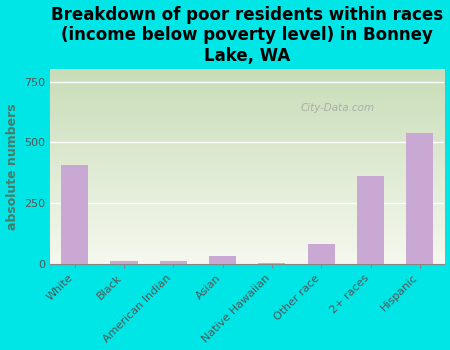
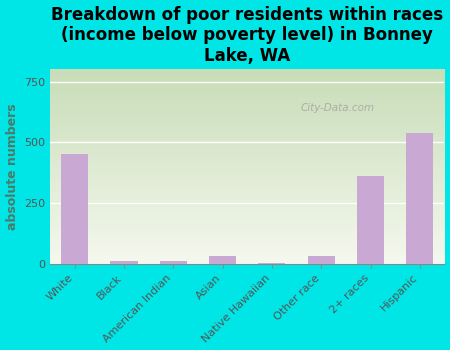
White: 405 -> 450
Other race: 80 -> 30
